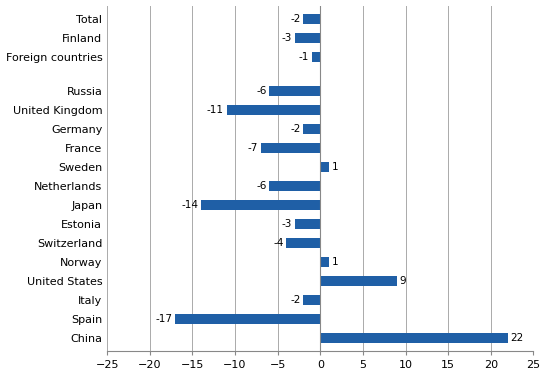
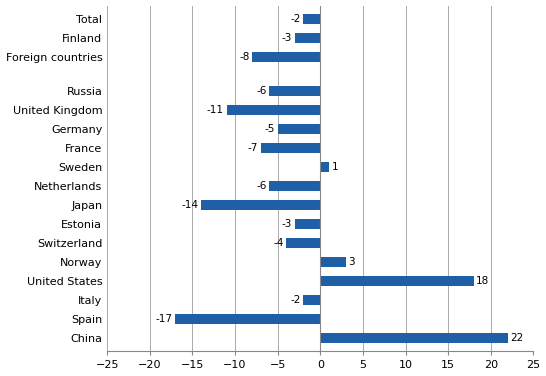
Foreign countries: -1 -> -8
Germany: -2 -> -5
Norway: 1 -> 3
United States: 9 -> 18
